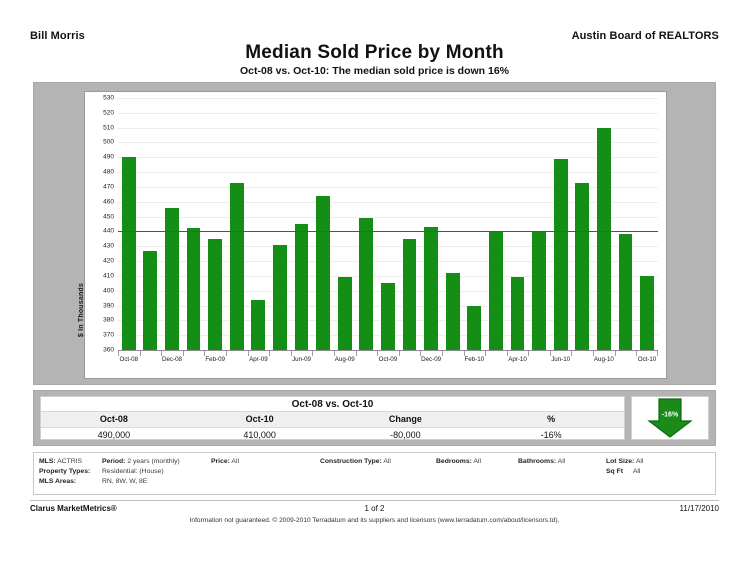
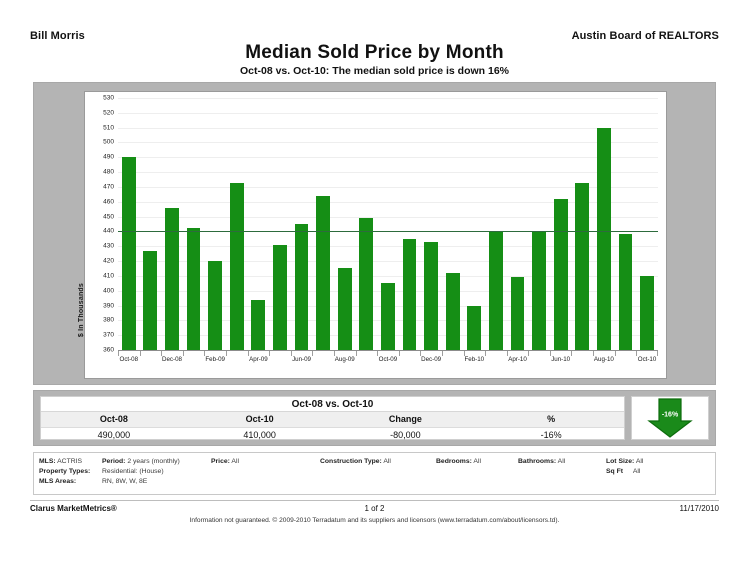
Feb-09: 435 -> 420
Aug-09: 409 -> 415
Dec-09: 443 -> 433
Jun-10: 489 -> 462
